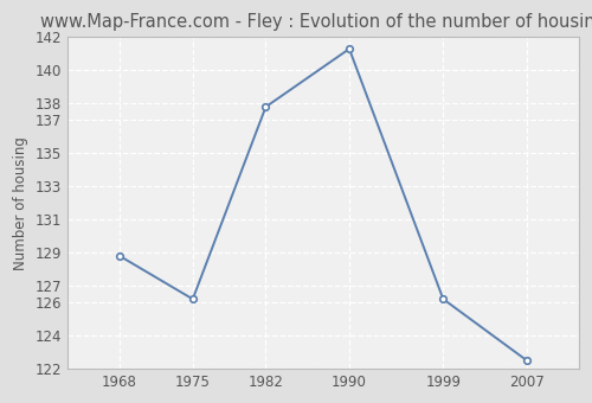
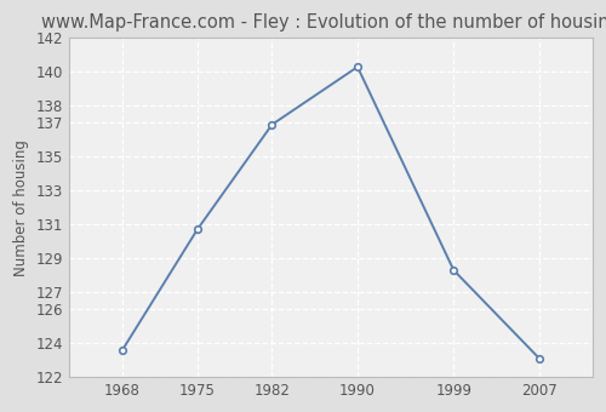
1968: 128.8 -> 123.6
1975: 126.2 -> 130.7
1982: 137.8 -> 136.9
1990: 141.3 -> 140.3
1999: 126.2 -> 128.3
2007: 122.5 -> 123.1
